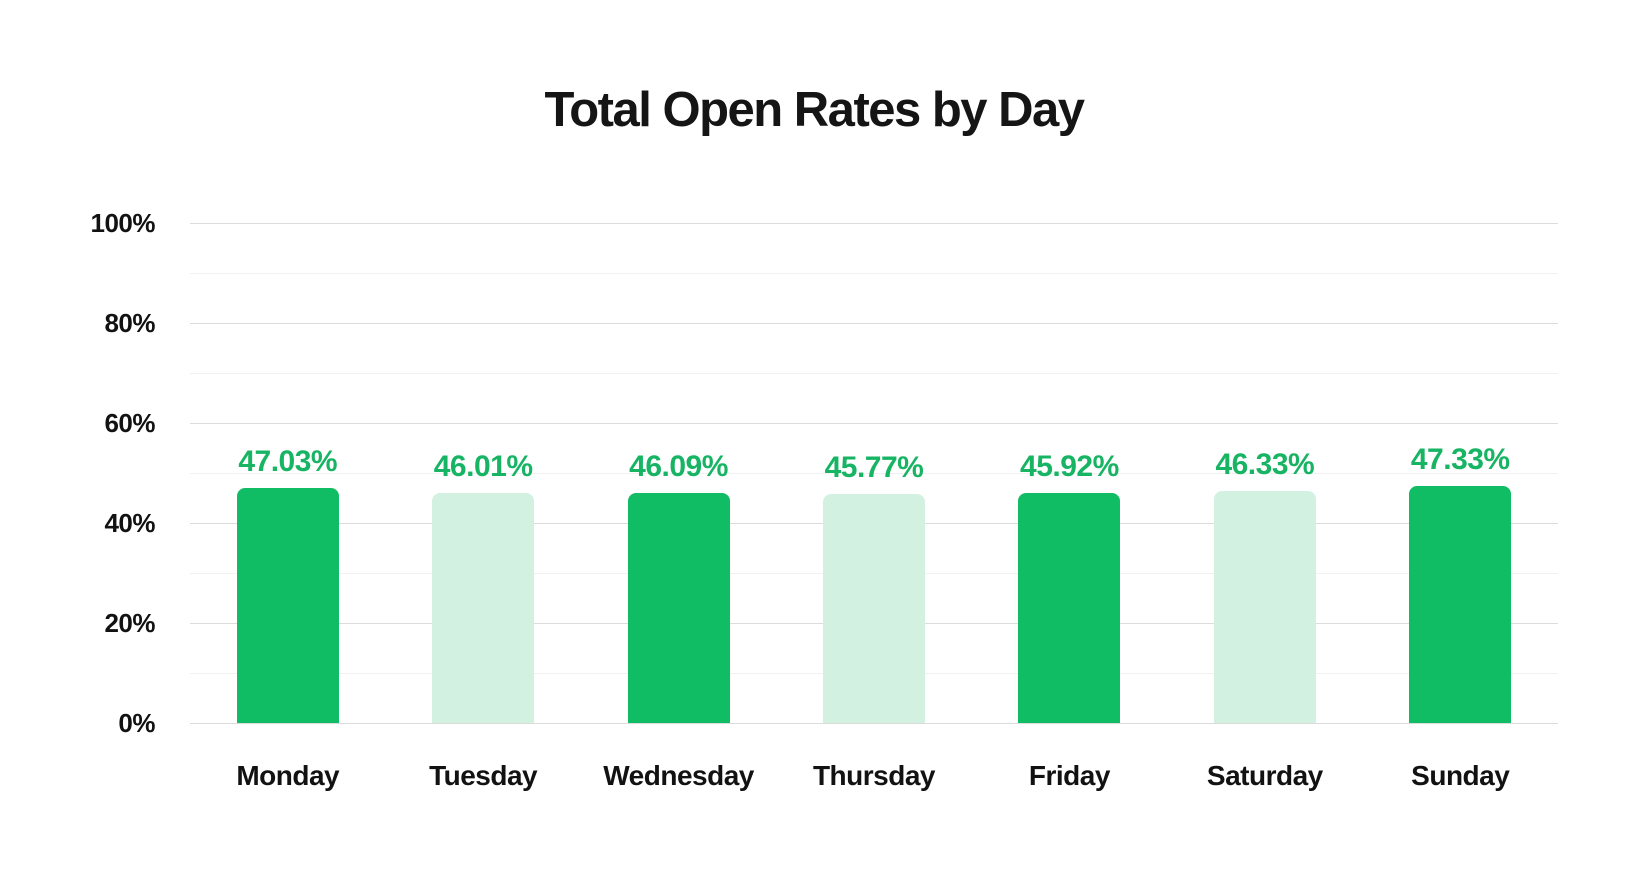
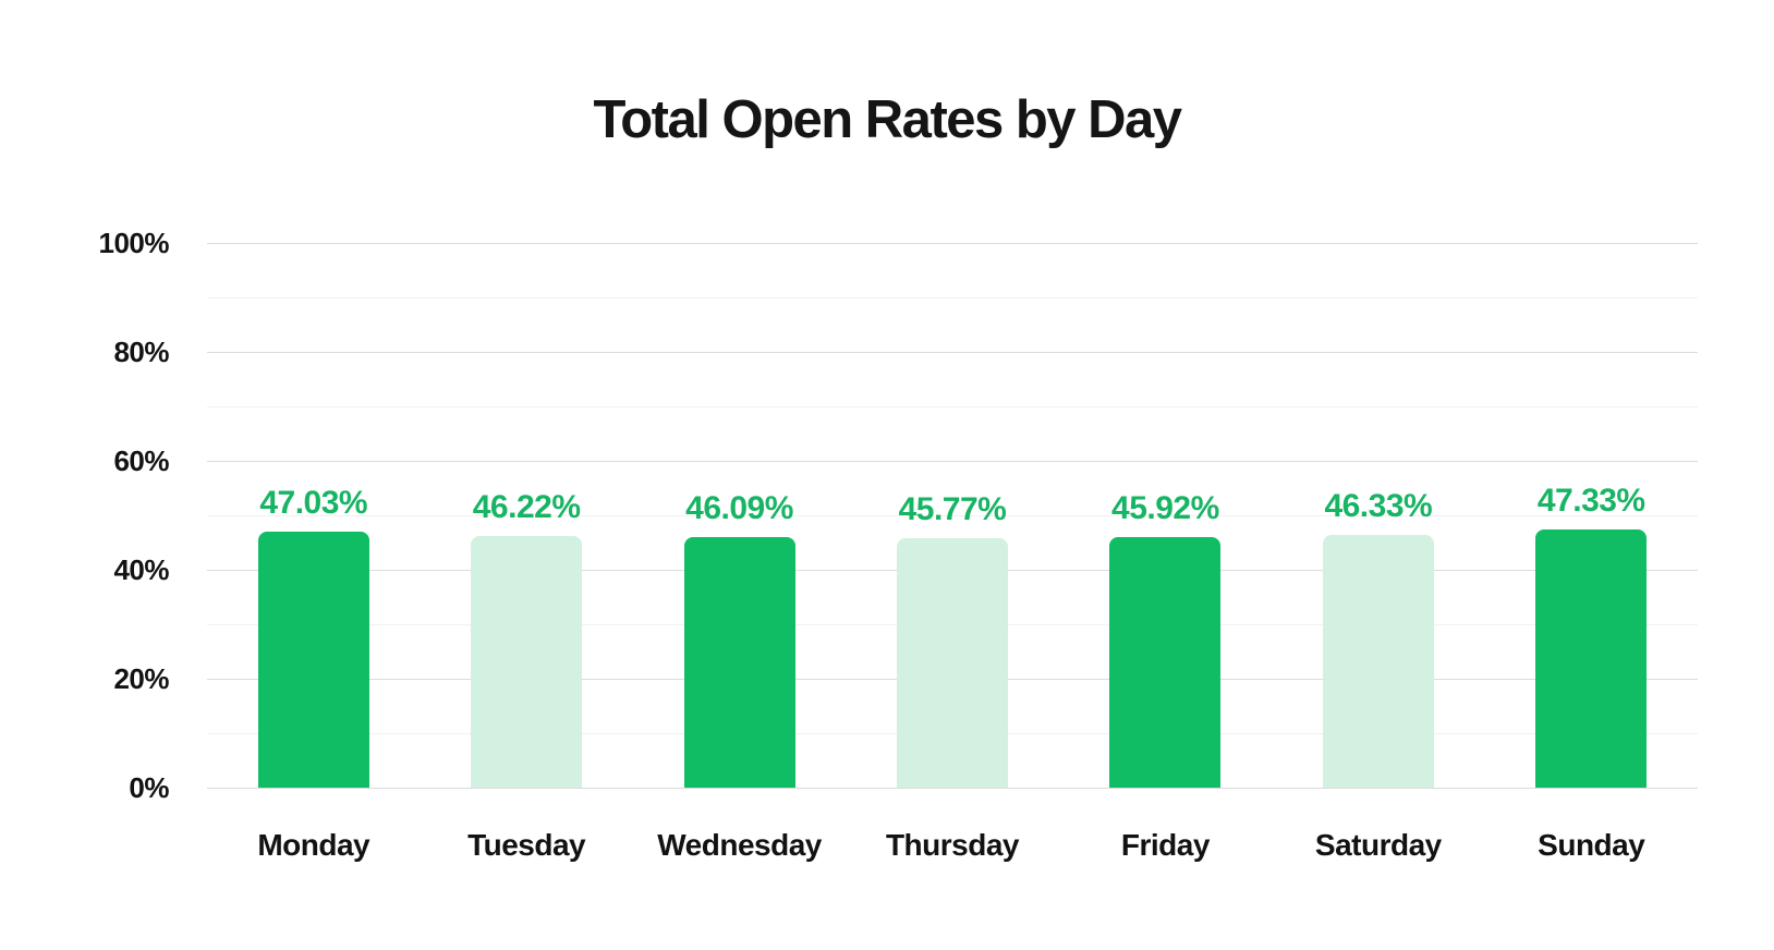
Tuesday: 46.01% -> 46.22%
